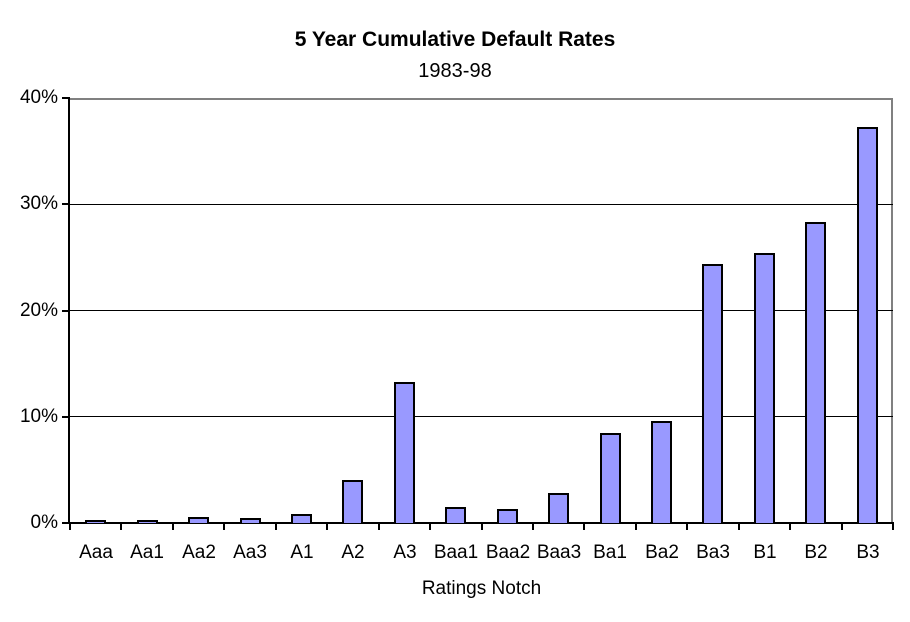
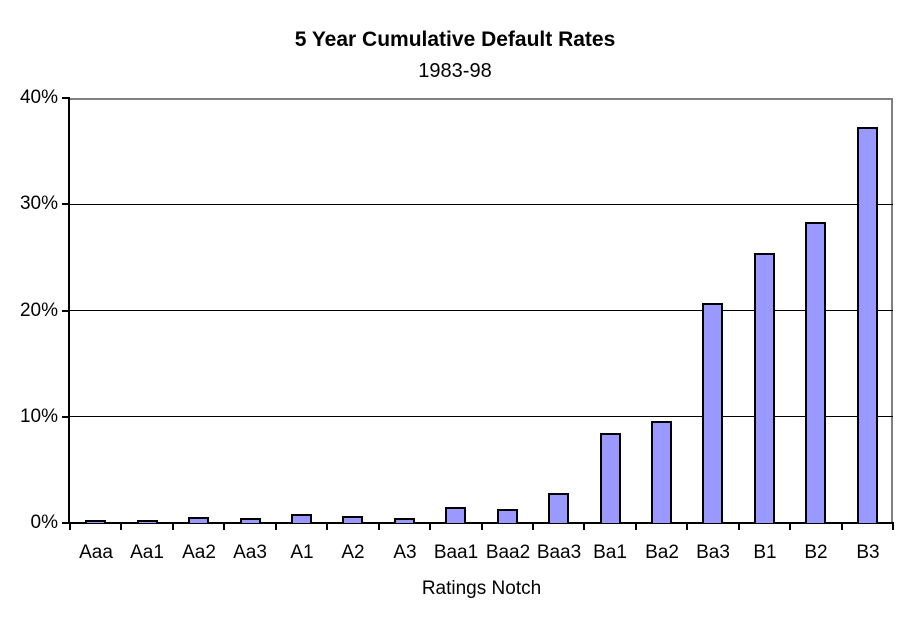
A2: 4.0% -> 0.7%
A3: 13.3% -> 0.5%
Ba3: 24.4% -> 20.7%
